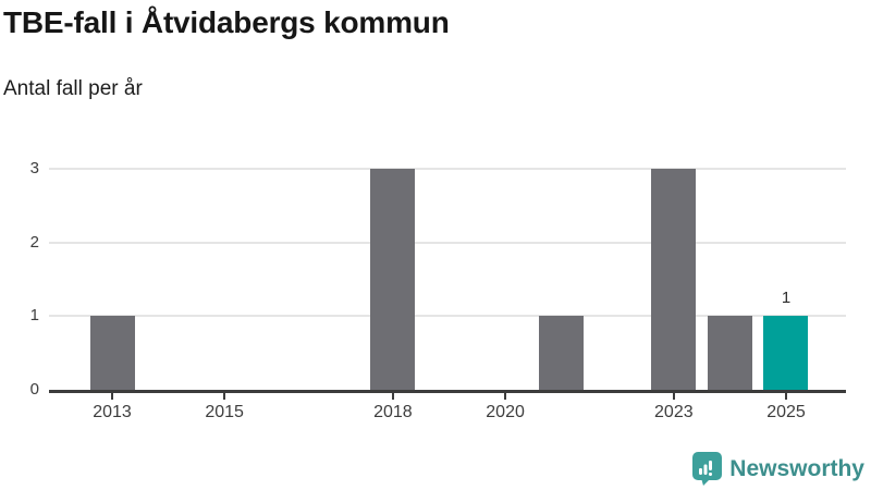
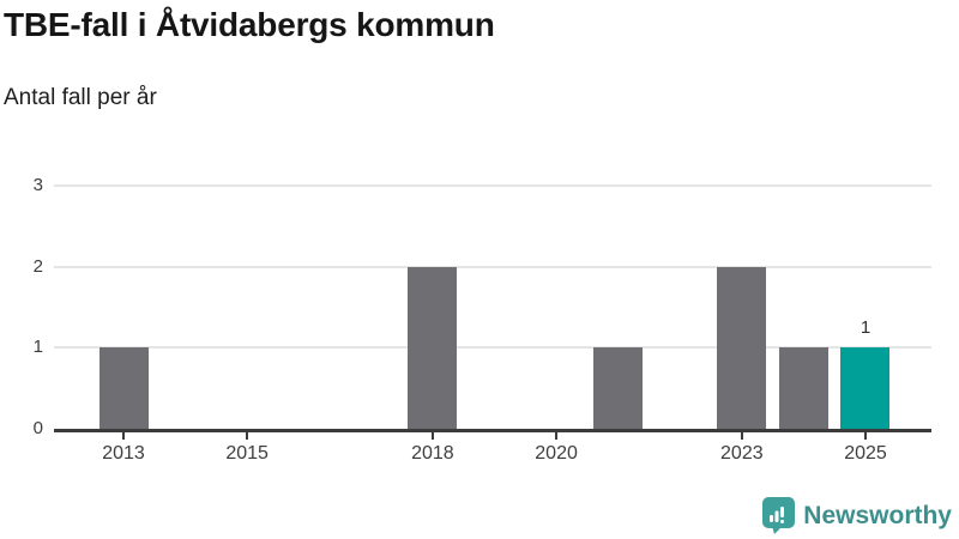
2018: 3 -> 2
2023: 3 -> 2
